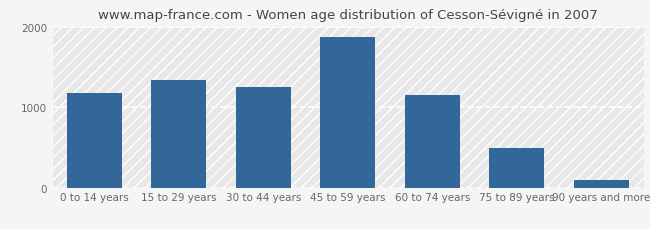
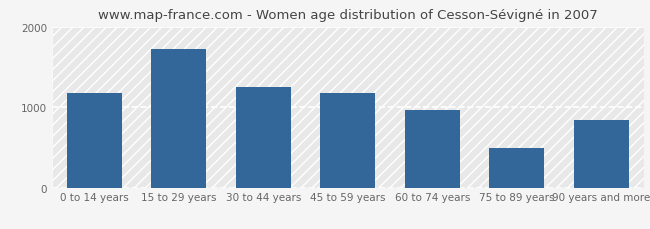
15 to 29 years: 1340 -> 1720
45 to 59 years: 1870 -> 1180
60 to 74 years: 1150 -> 960
90 years and more: 100 -> 840
